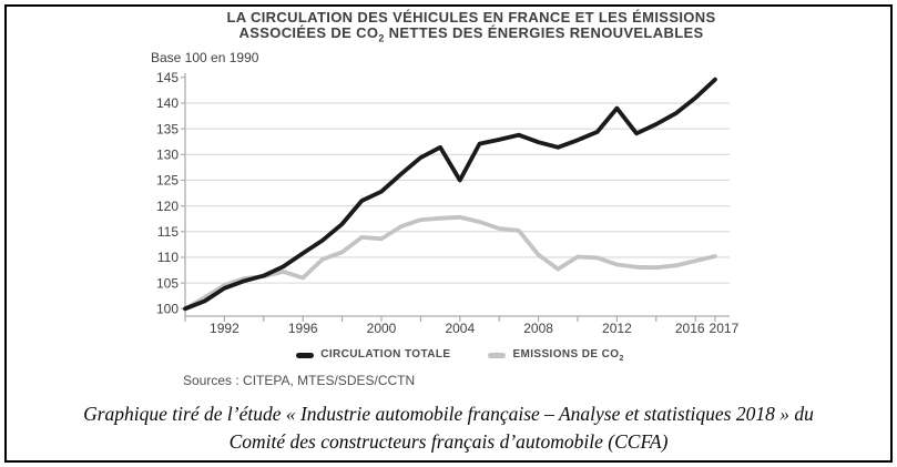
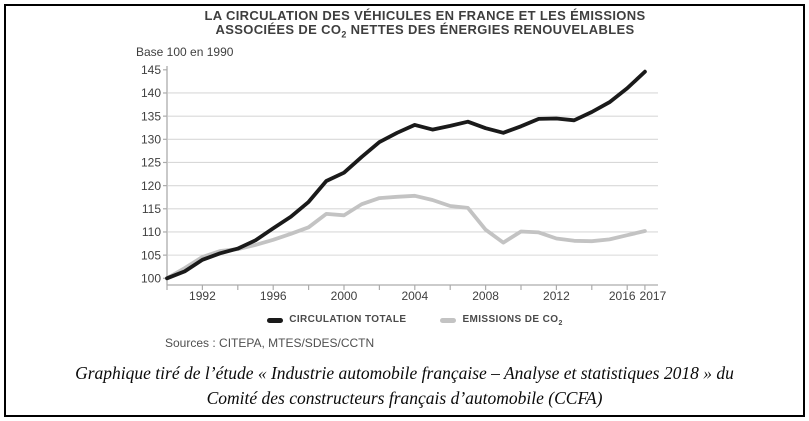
EMISSIONS DE CO2/1996: 106 -> 108
CIRCULATION TOTALE/2004: 125 -> 133
CIRCULATION TOTALE/2012: 139 -> 134
